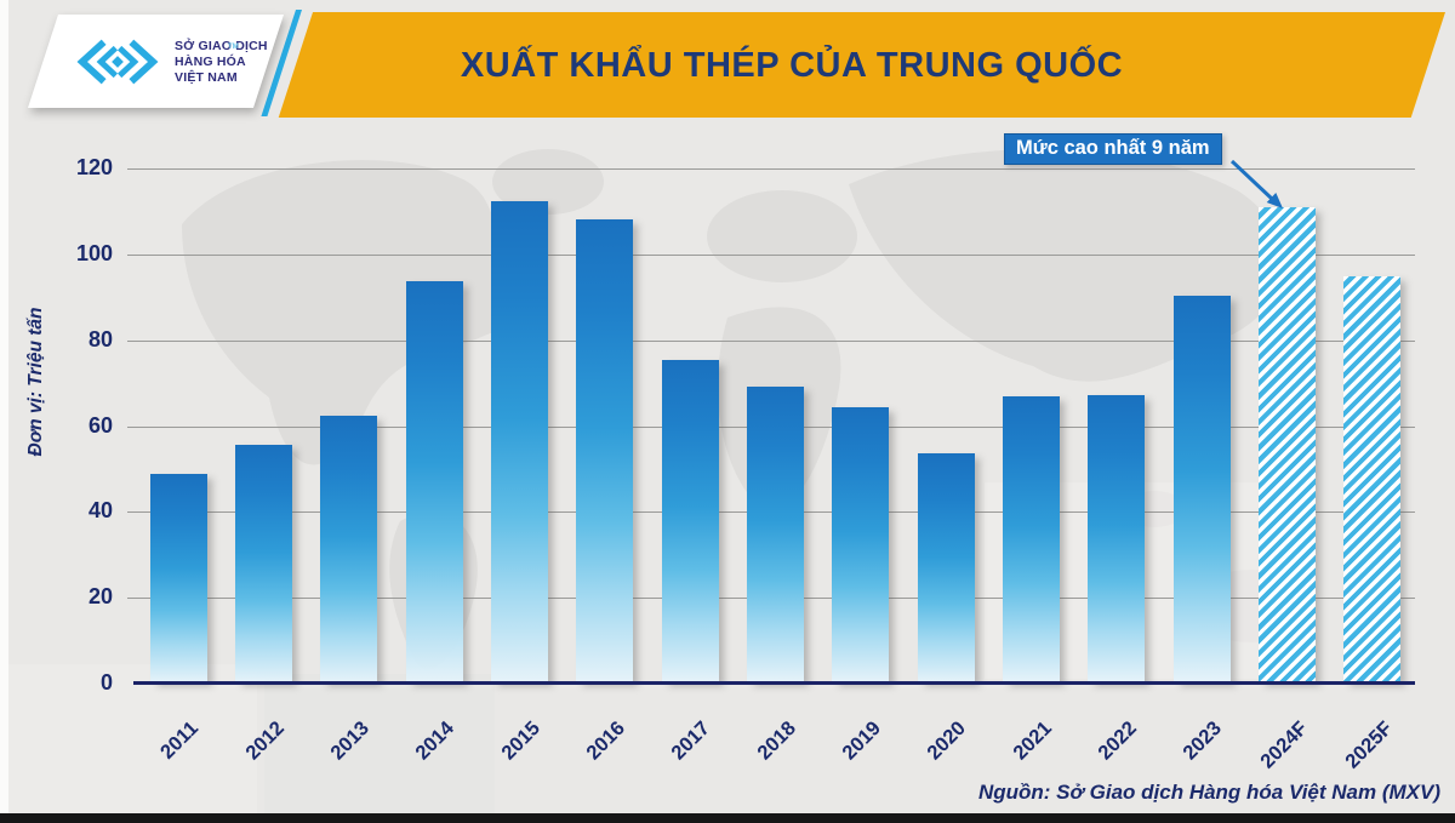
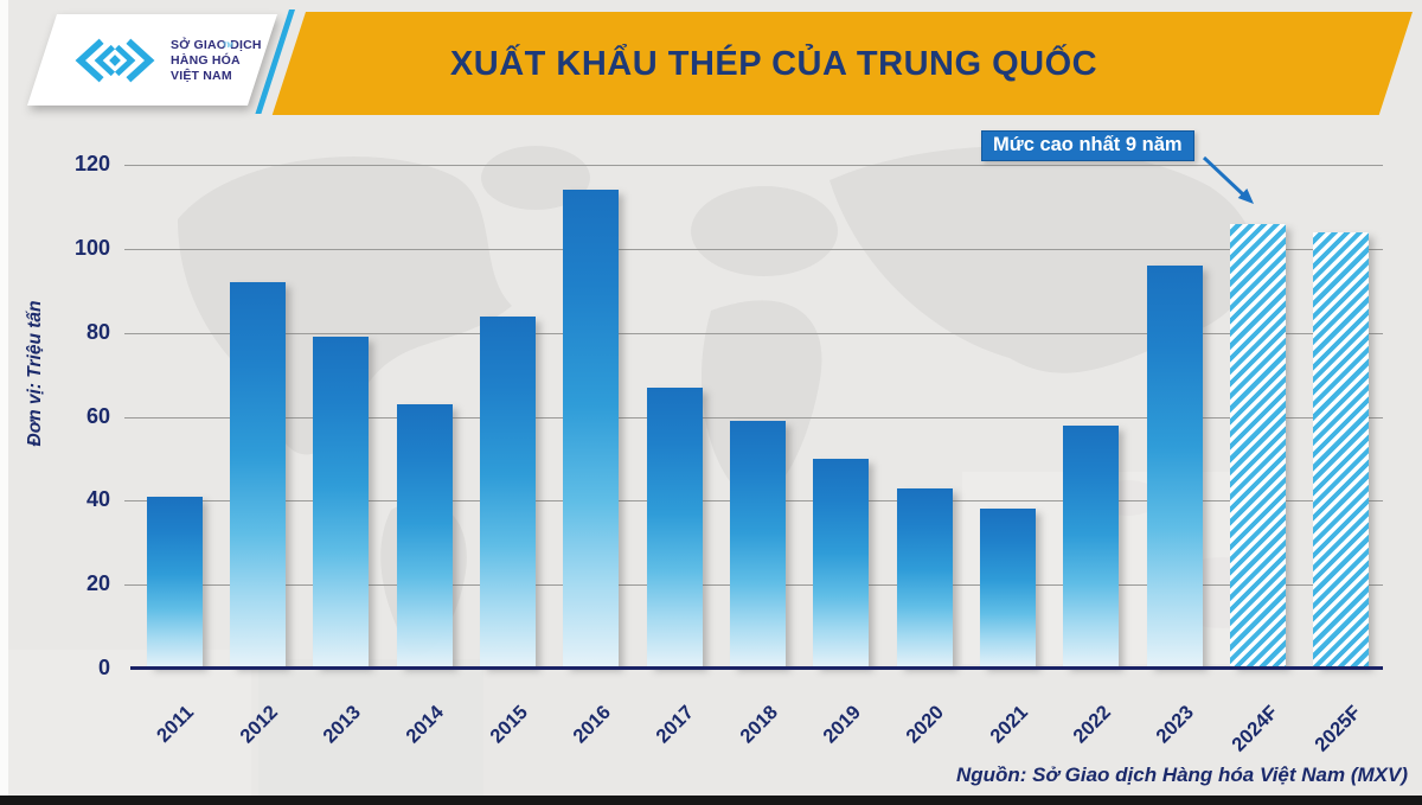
2011: 49 -> 41
2012: 56 -> 92
2013: 62 -> 79
2014: 94 -> 63
2015: 112 -> 84
2016: 108 -> 114
2017: 75 -> 67
2018: 69 -> 59
2019: 64 -> 50
2020: 54 -> 43
2021: 67 -> 38
2022: 67 -> 58
2023: 90 -> 96
2024F: 111 -> 106
2025F: 95 -> 104
